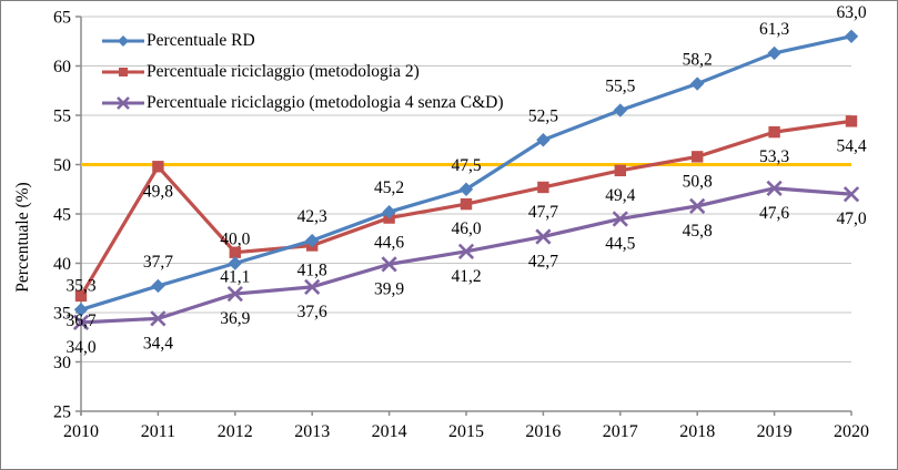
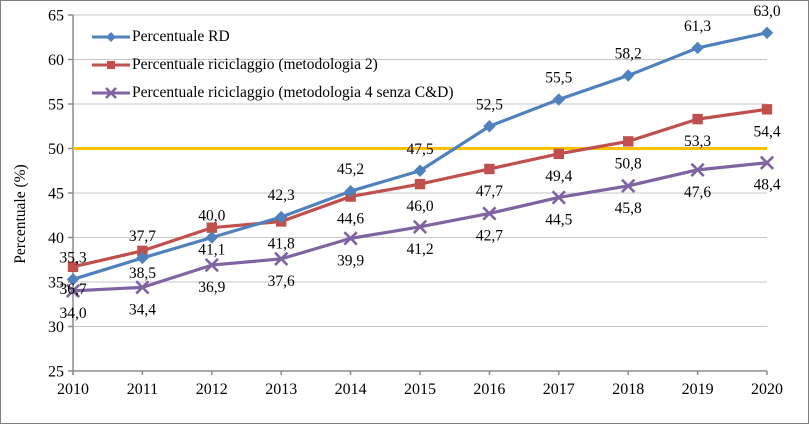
Percentuale riciclaggio (metodologia 2)/2011: 49,8 -> 38,5
Percentuale riciclaggio (metodologia 4 senza C&D)/2020: 47,0 -> 48,4
